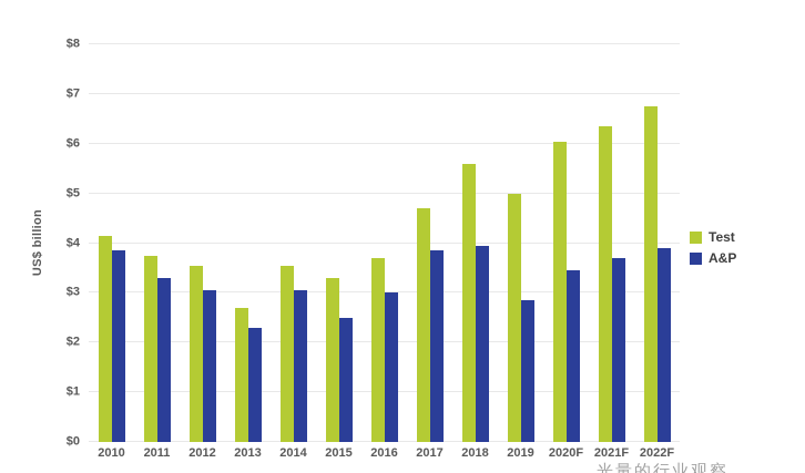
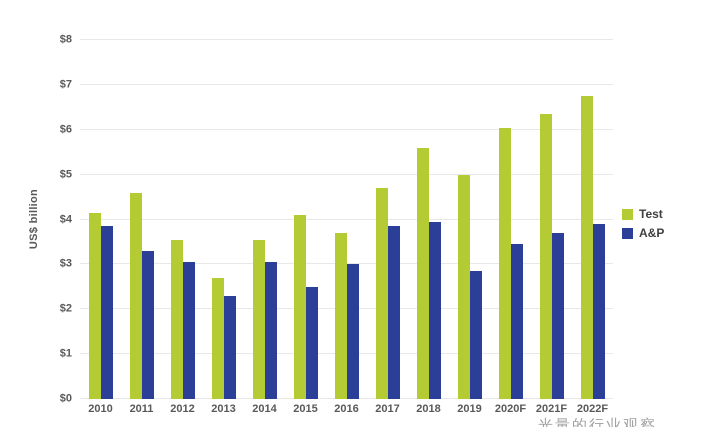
Test/2011: $3.8 -> $4.6
Test/2015: $3.3 -> $4.1
